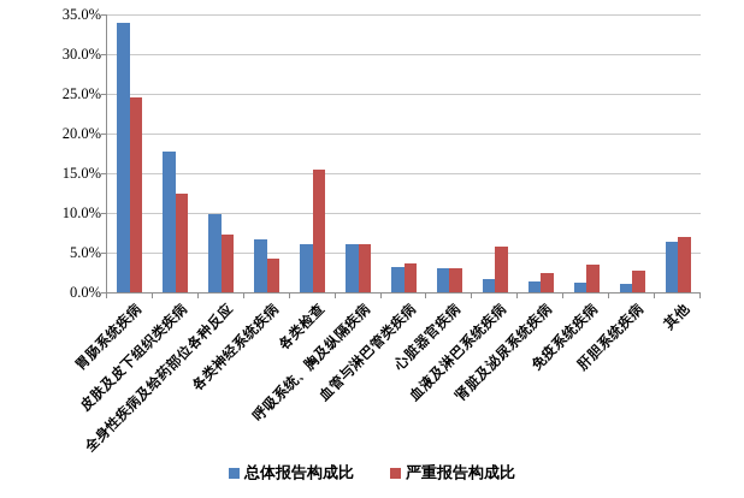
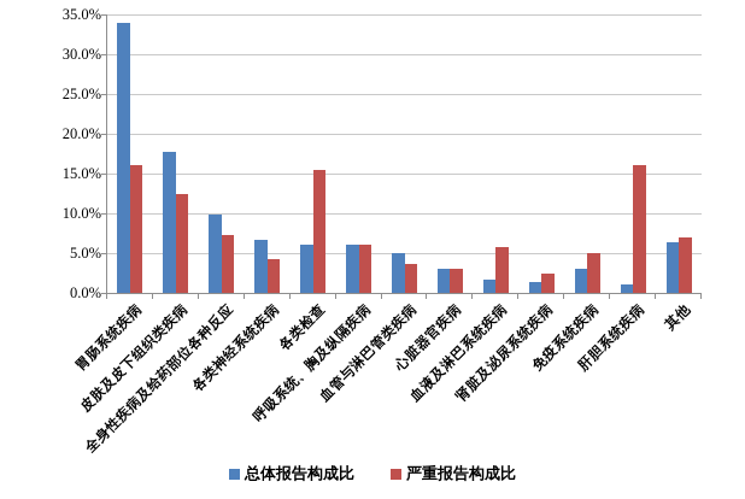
严重报告构成比/胃肠系统疾病: 25% -> 16%
总体报告构成比/血管与淋巴管类疾病: 3% -> 5%
总体报告构成比/免疫系统疾病: 1% -> 3%
严重报告构成比/免疫系统疾病: 4% -> 5%
严重报告构成比/肝胆系统疾病: 3% -> 16%
